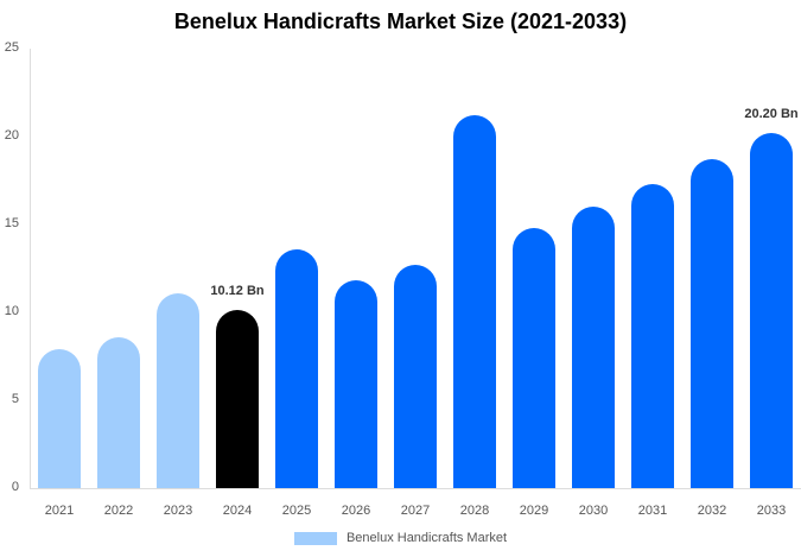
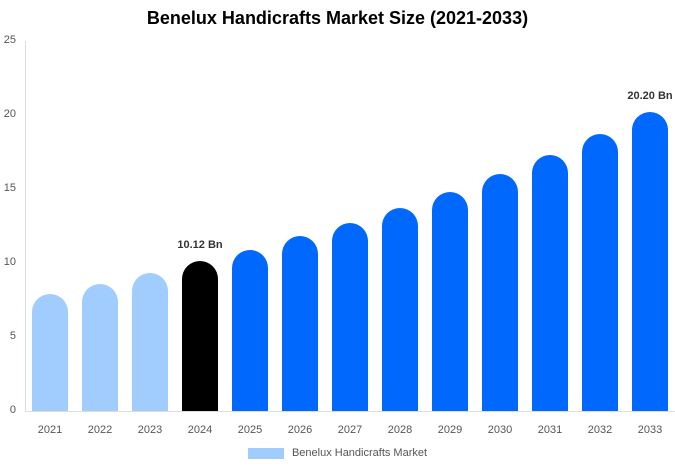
2023: 11.1 -> 9.3
2025: 13.6 -> 10.9
2028: 21.2 -> 13.7
